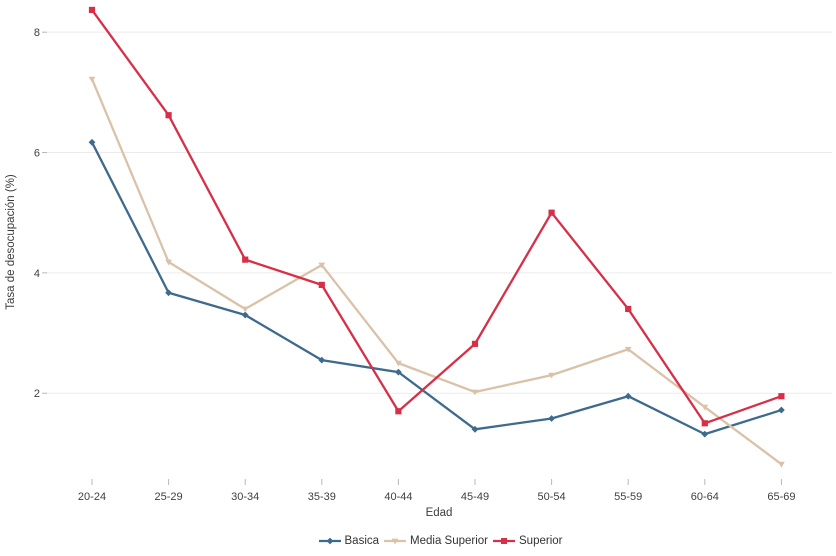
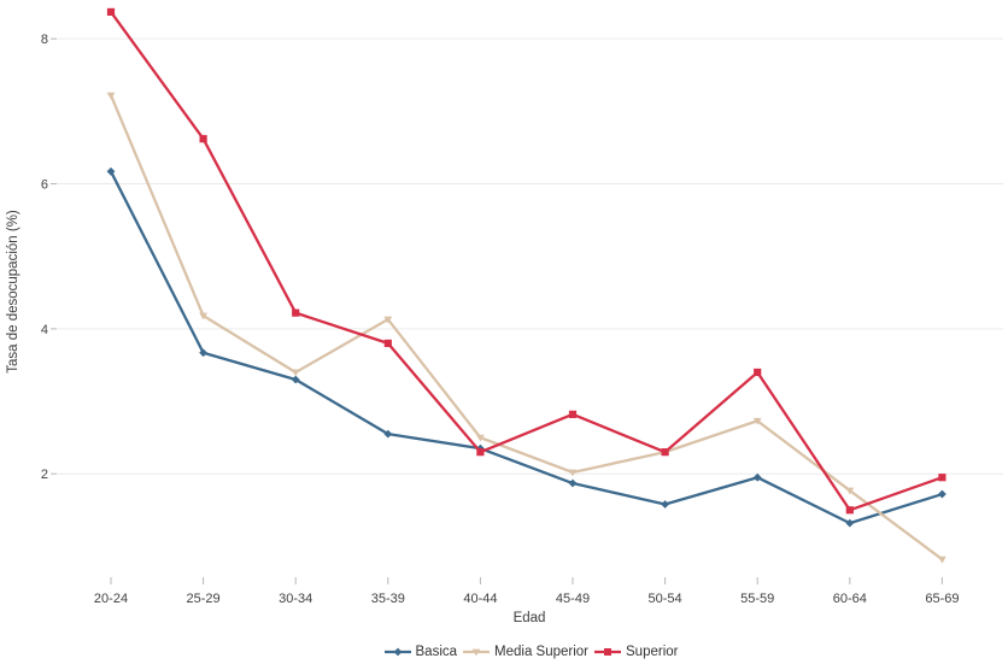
Superior/40-44: 1.7 -> 2.3
Basica/45-49: 1.4 -> 1.9
Superior/50-54: 5.0 -> 2.3
